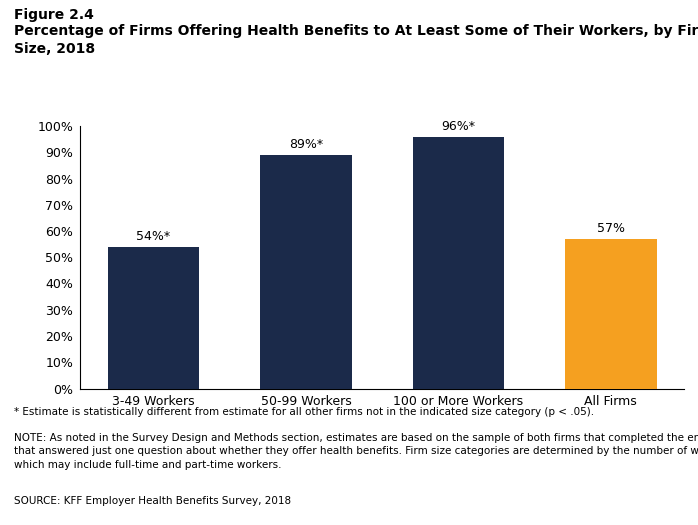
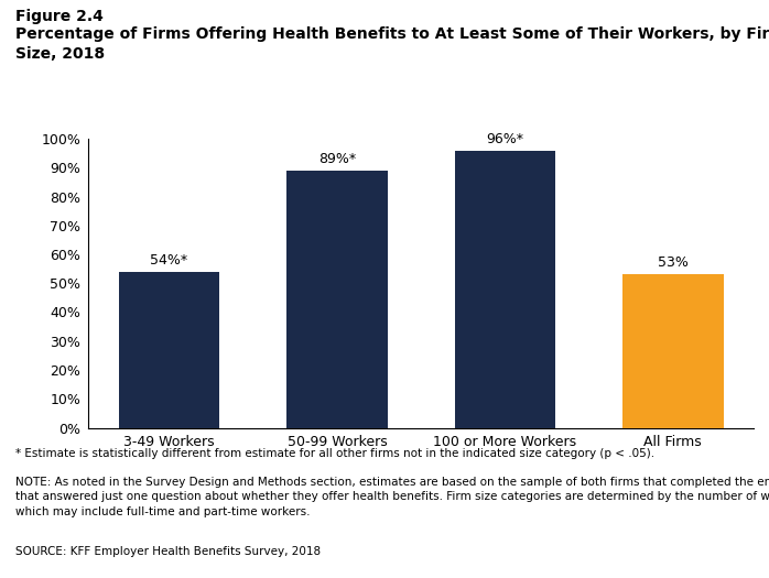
All Firms: 57% -> 53%
